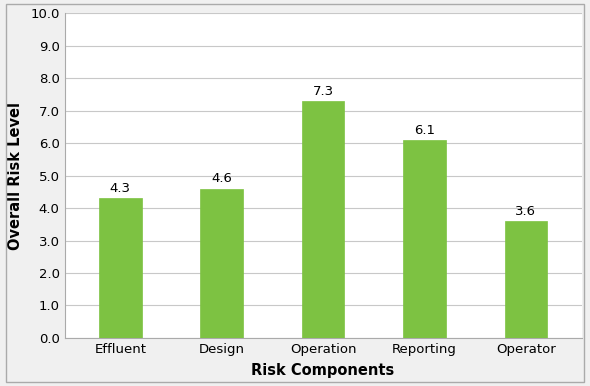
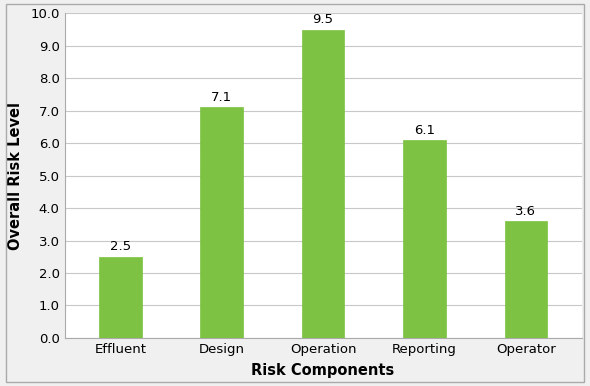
Effluent: 4.3 -> 2.5
Design: 4.6 -> 7.1
Operation: 7.3 -> 9.5
